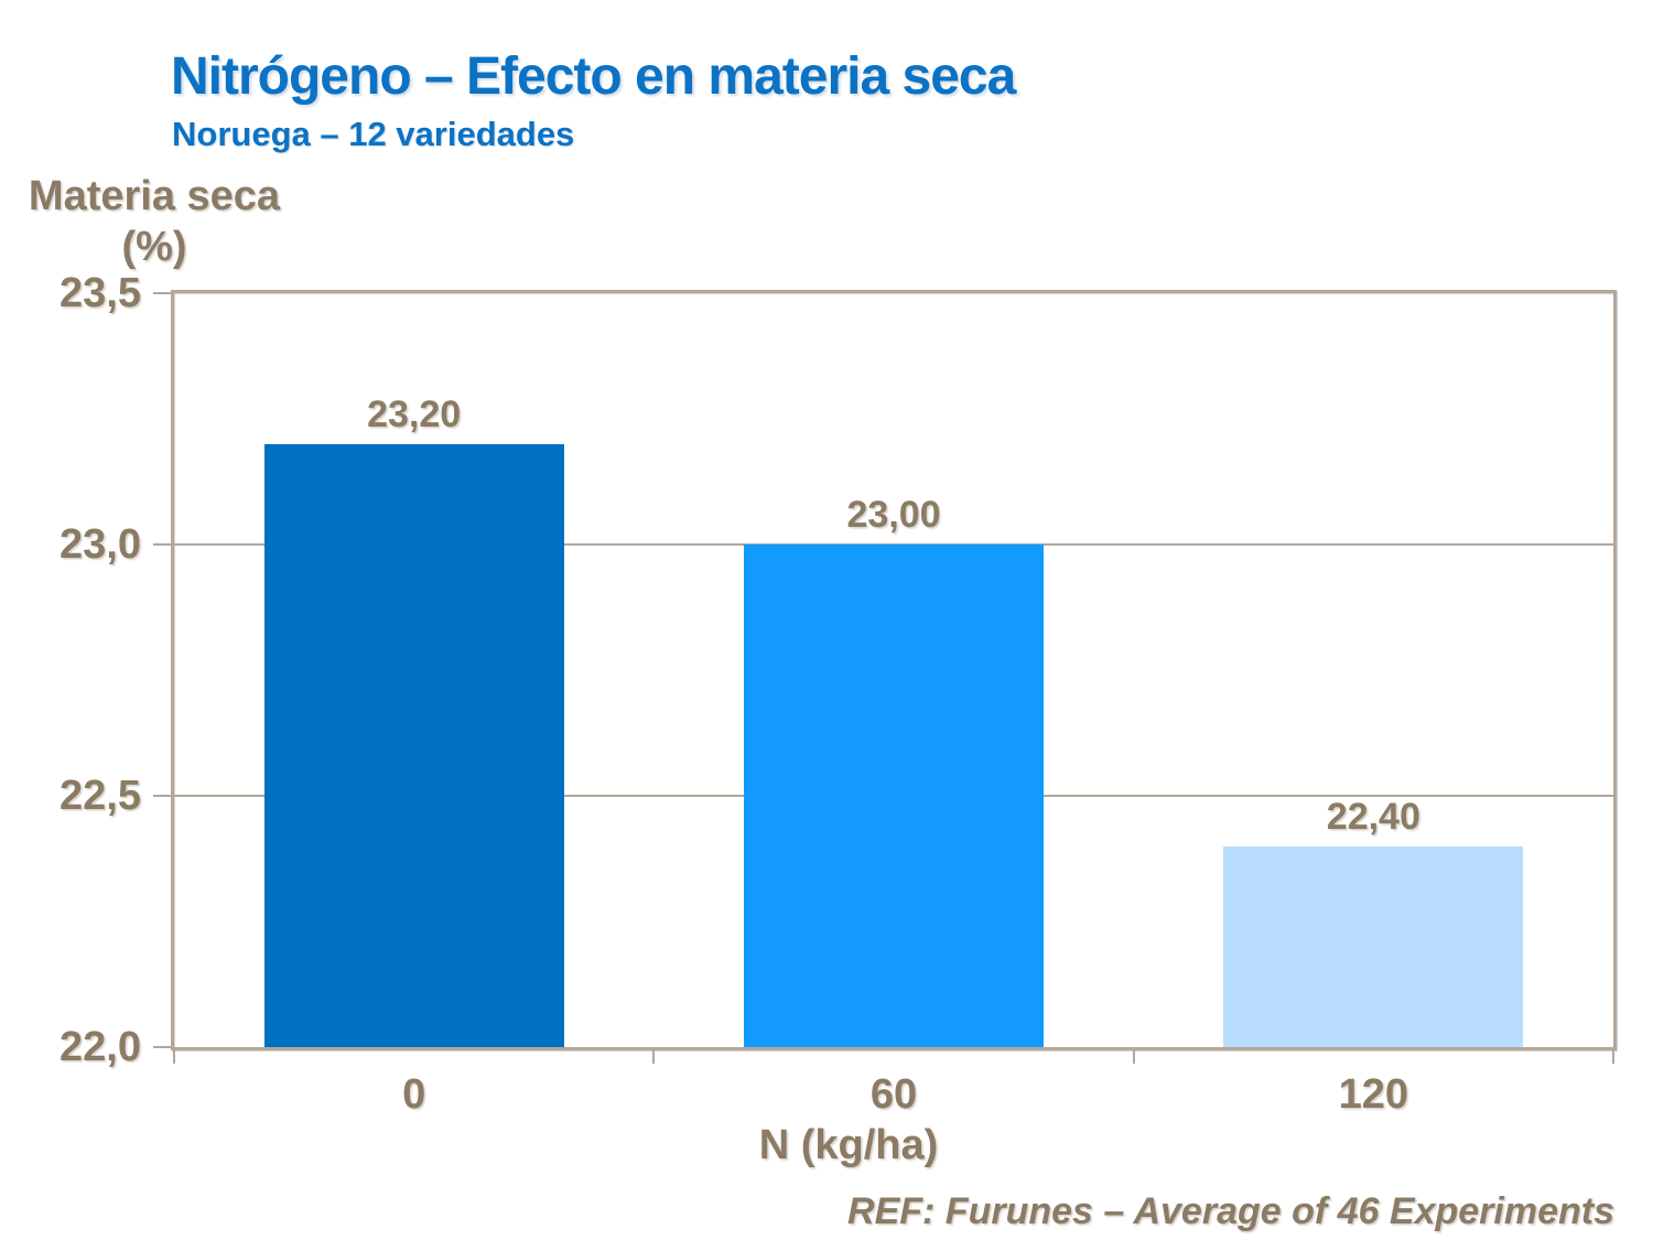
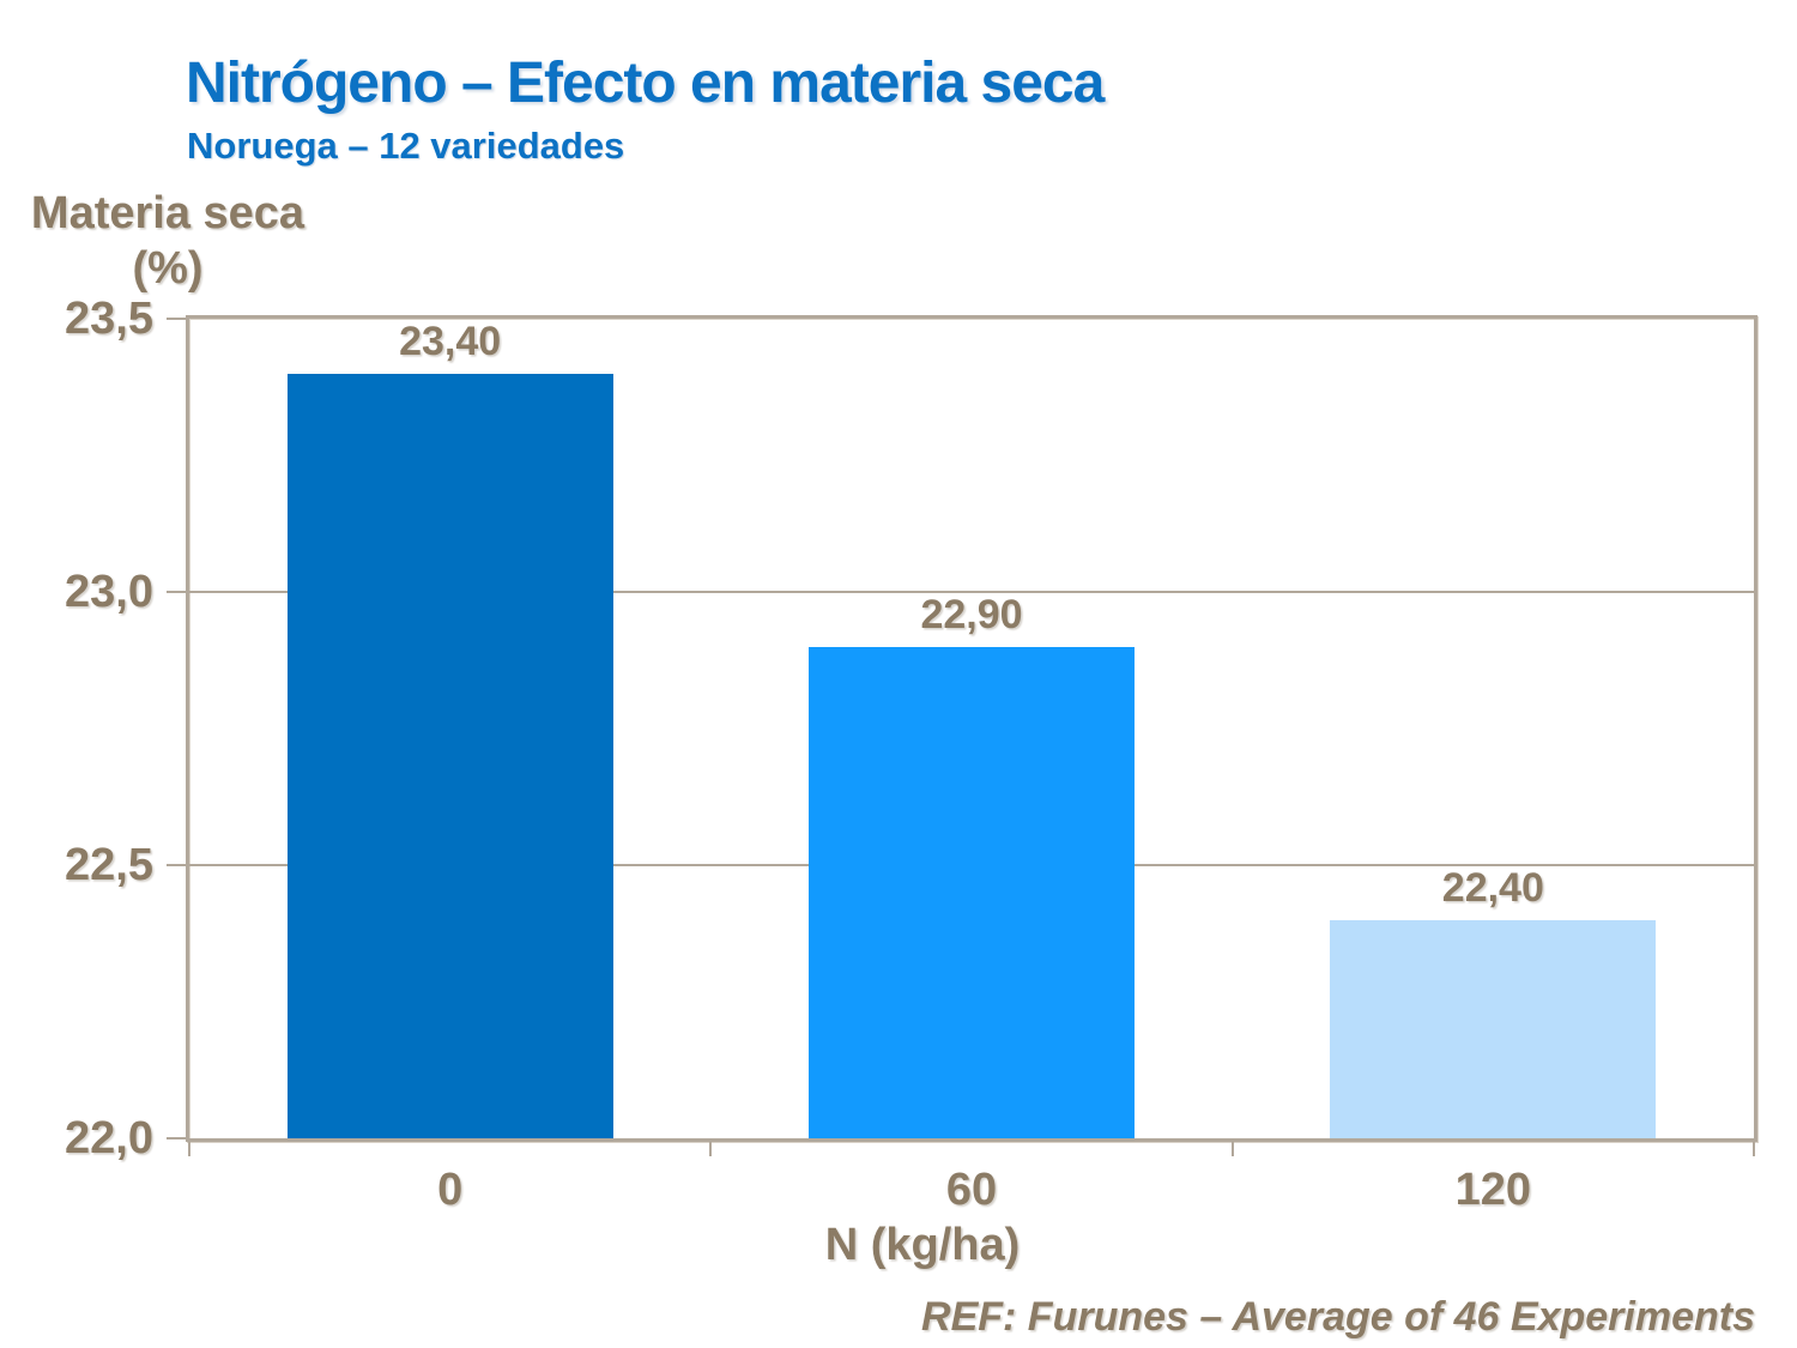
0: 23,20 -> 23,40
60: 23,00 -> 22,90
